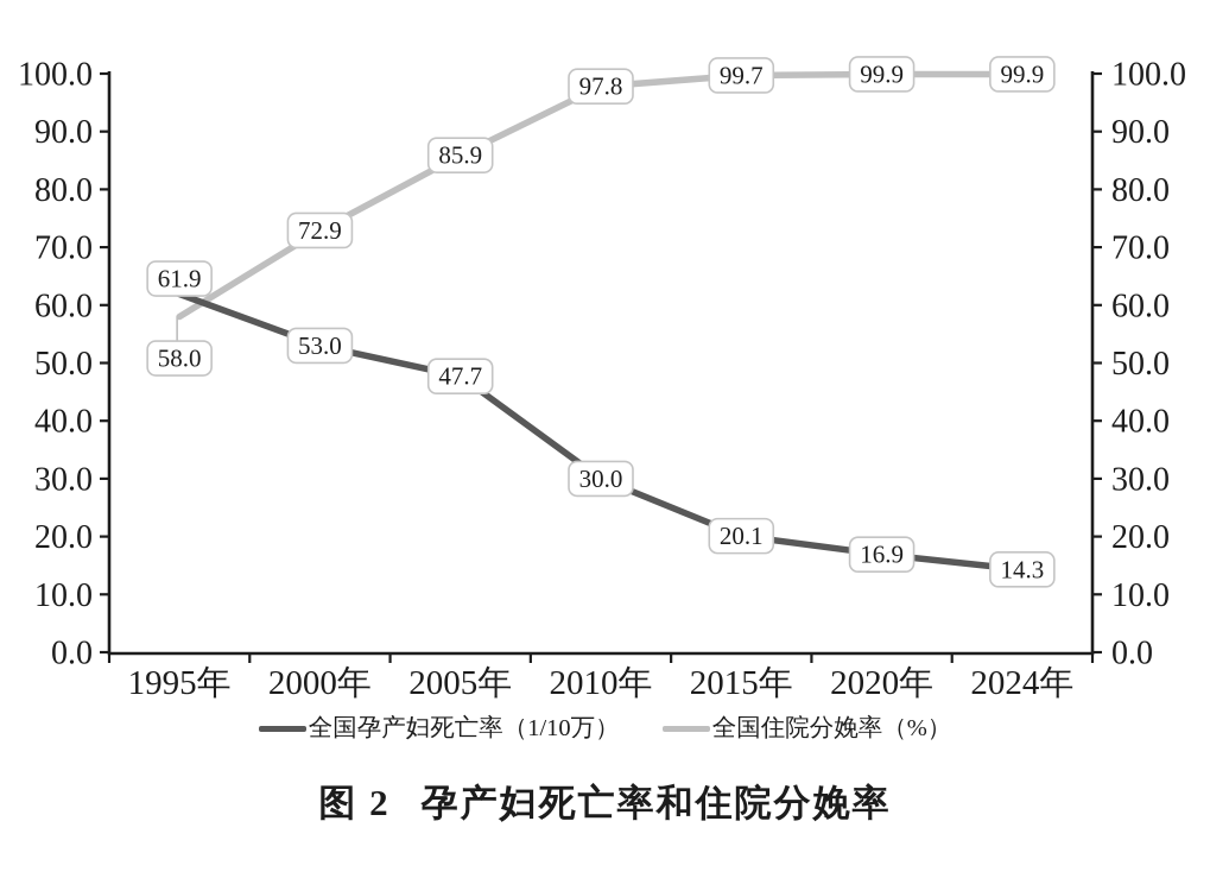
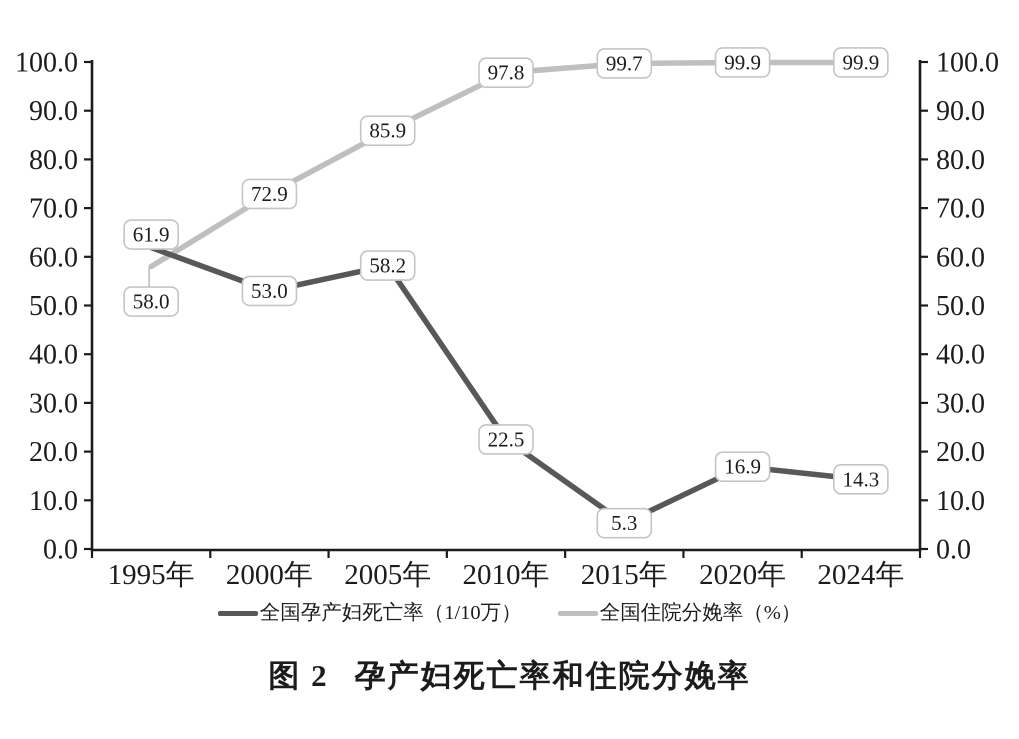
全国孕产妇死亡率（1/10万）/2005年: 47.7 -> 58.2
全国孕产妇死亡率（1/10万）/2010年: 30.0 -> 22.5
全国孕产妇死亡率（1/10万）/2015年: 20.1 -> 5.3
